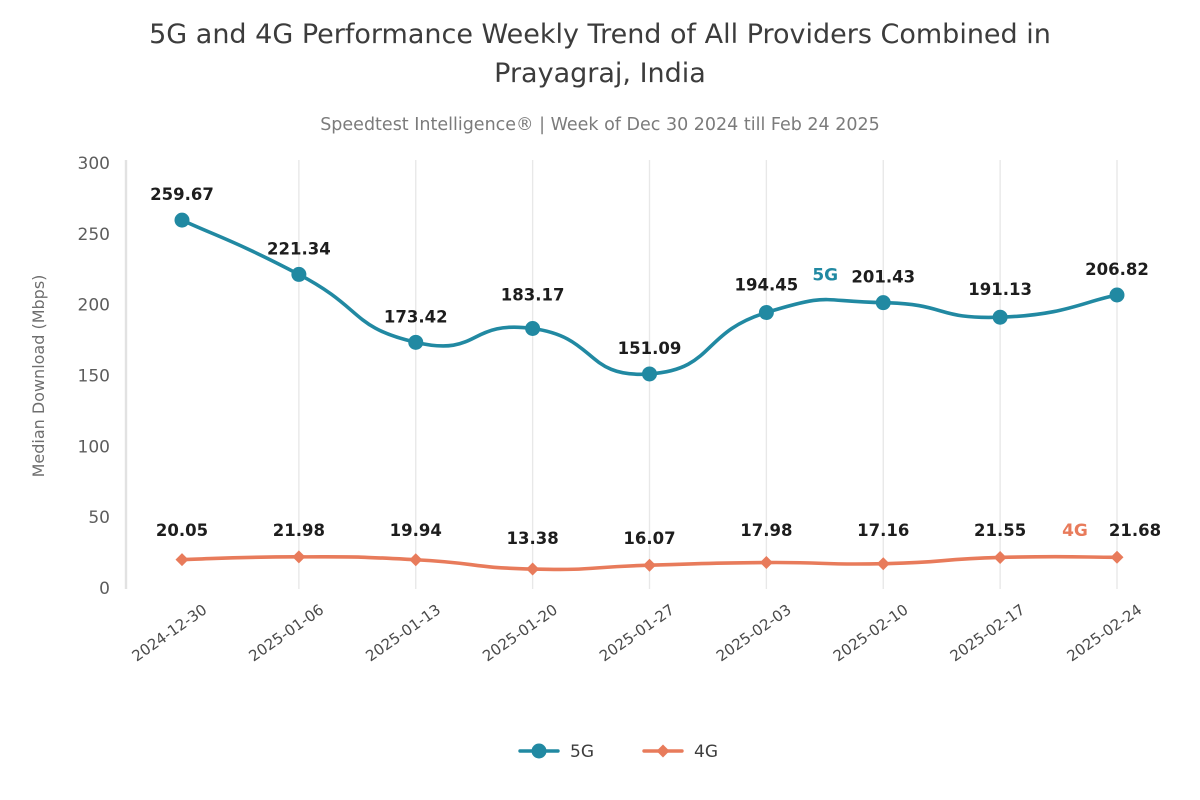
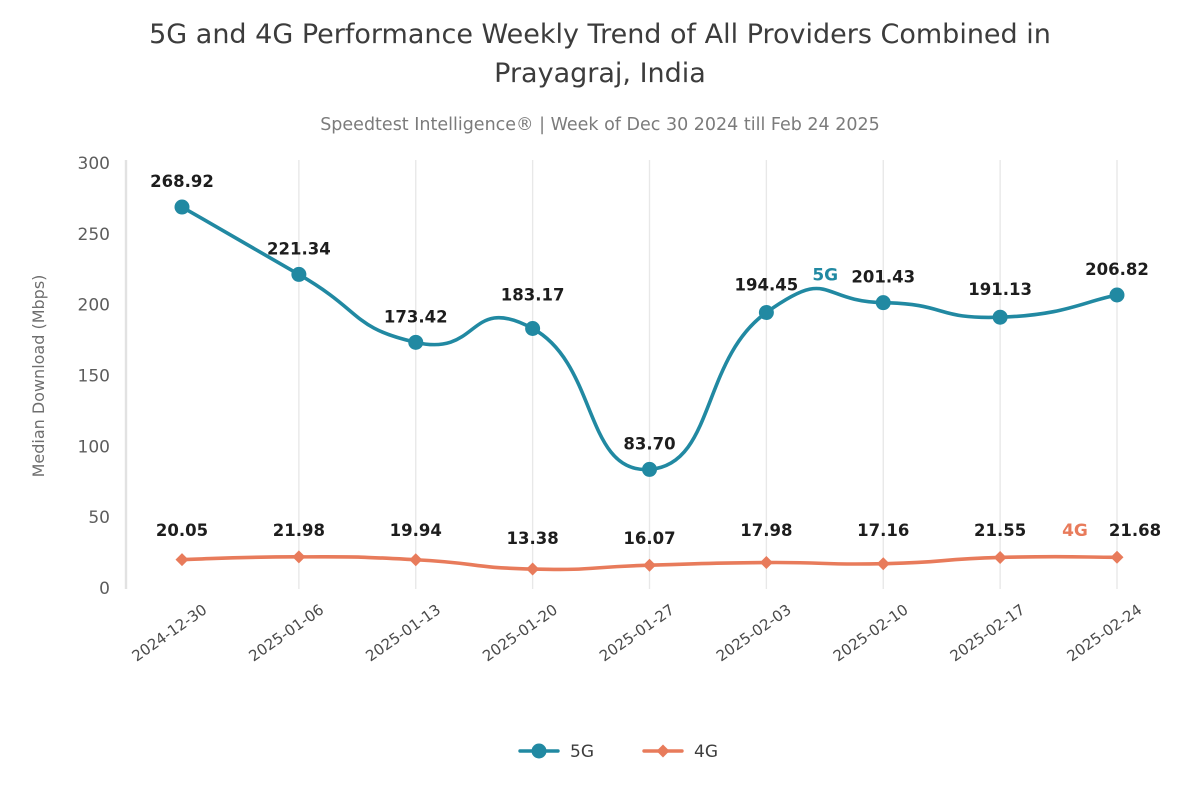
5G/2024-12-30: 259.67 -> 268.92
5G/2025-01-27: 151.09 -> 83.70
